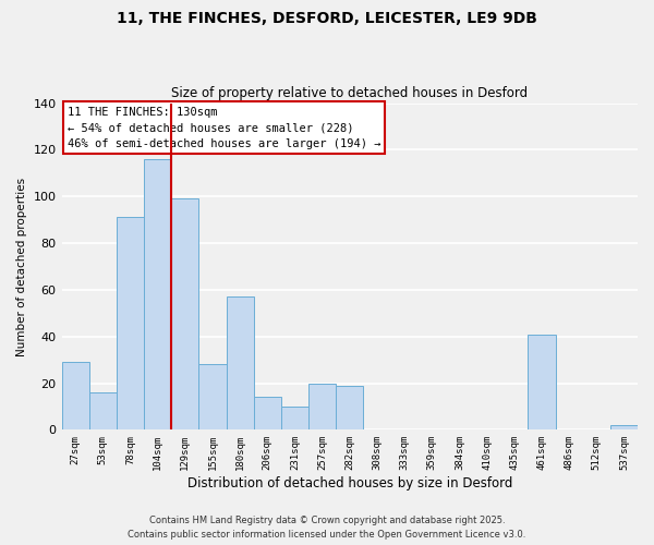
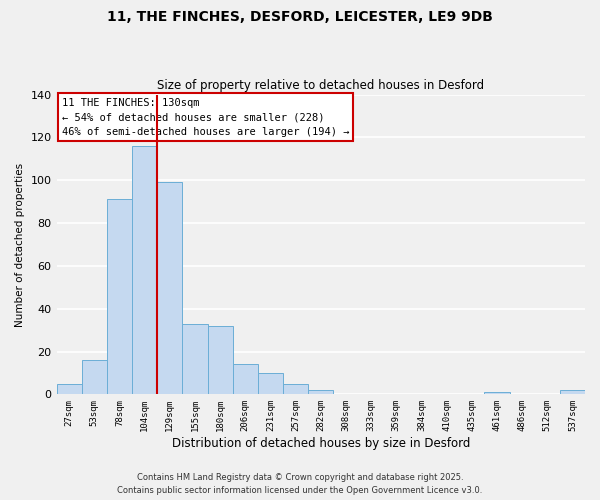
27sqm: 29 -> 5
155sqm: 28 -> 33
180sqm: 57 -> 32
257sqm: 20 -> 5
282sqm: 19 -> 2
461sqm: 41 -> 1
